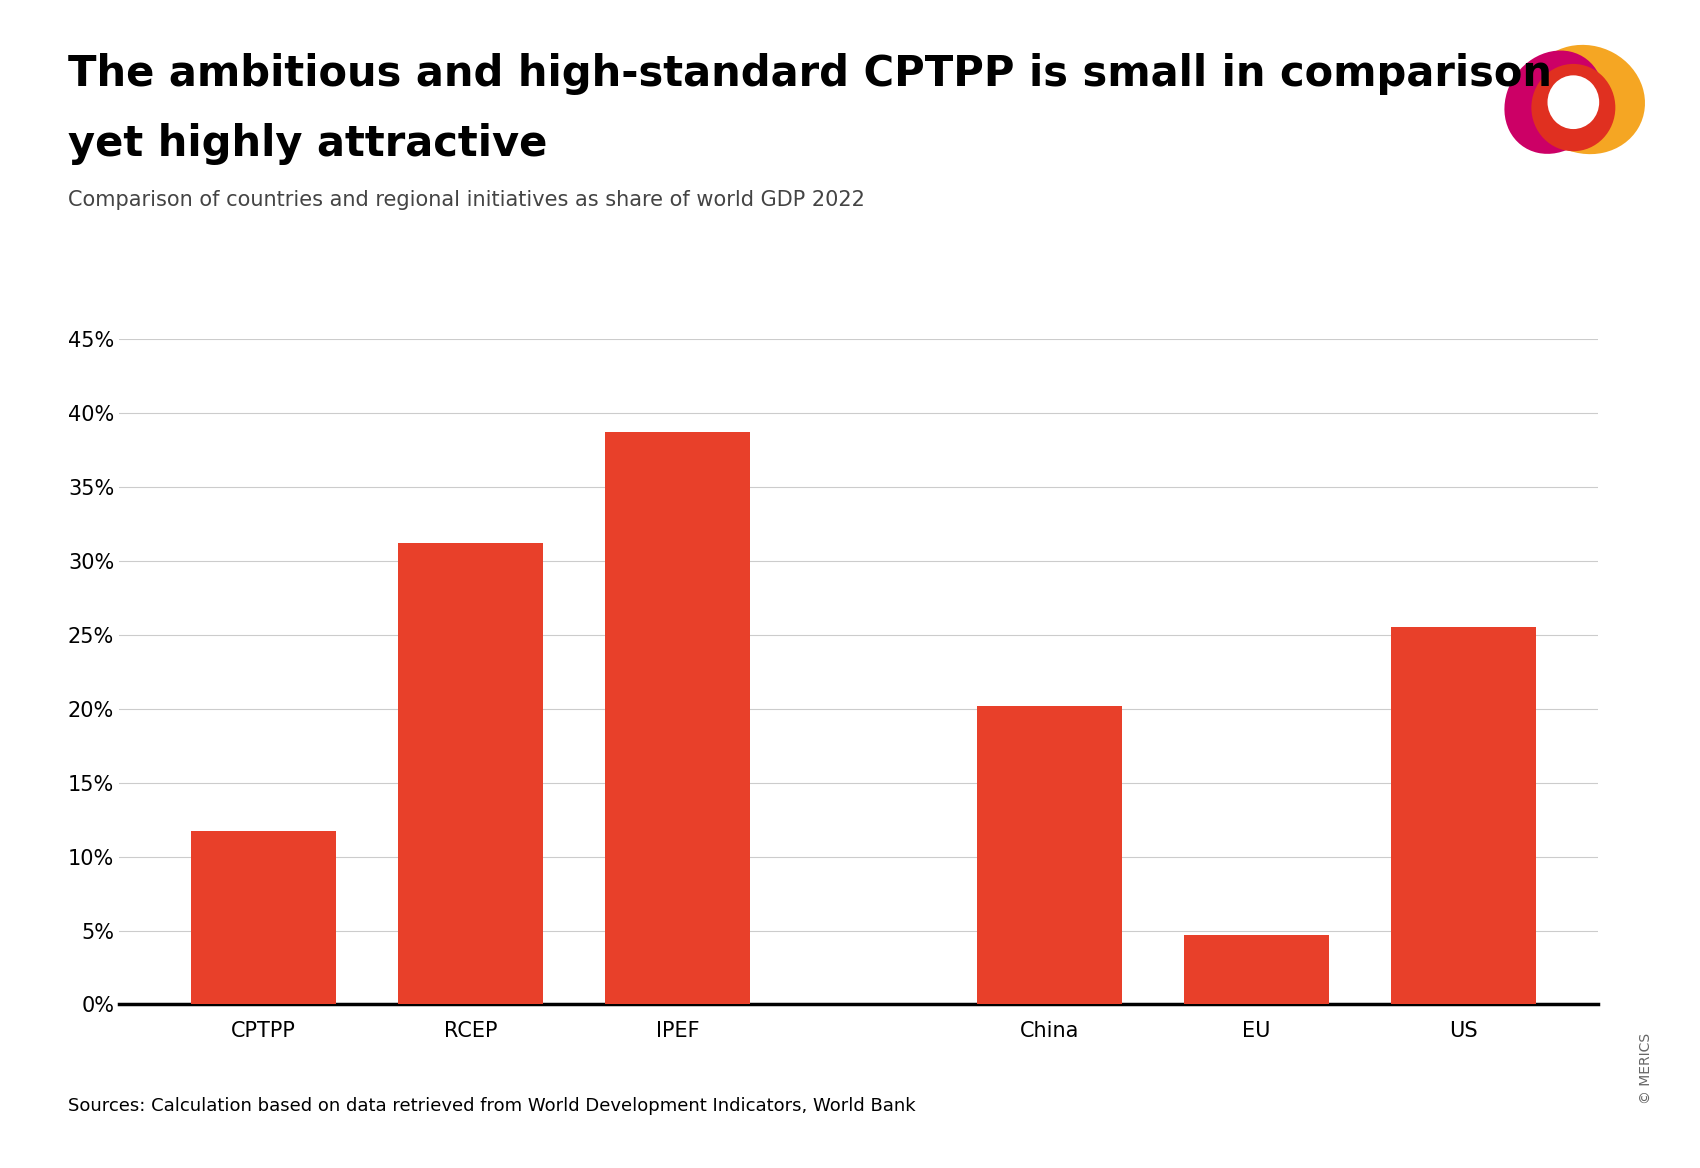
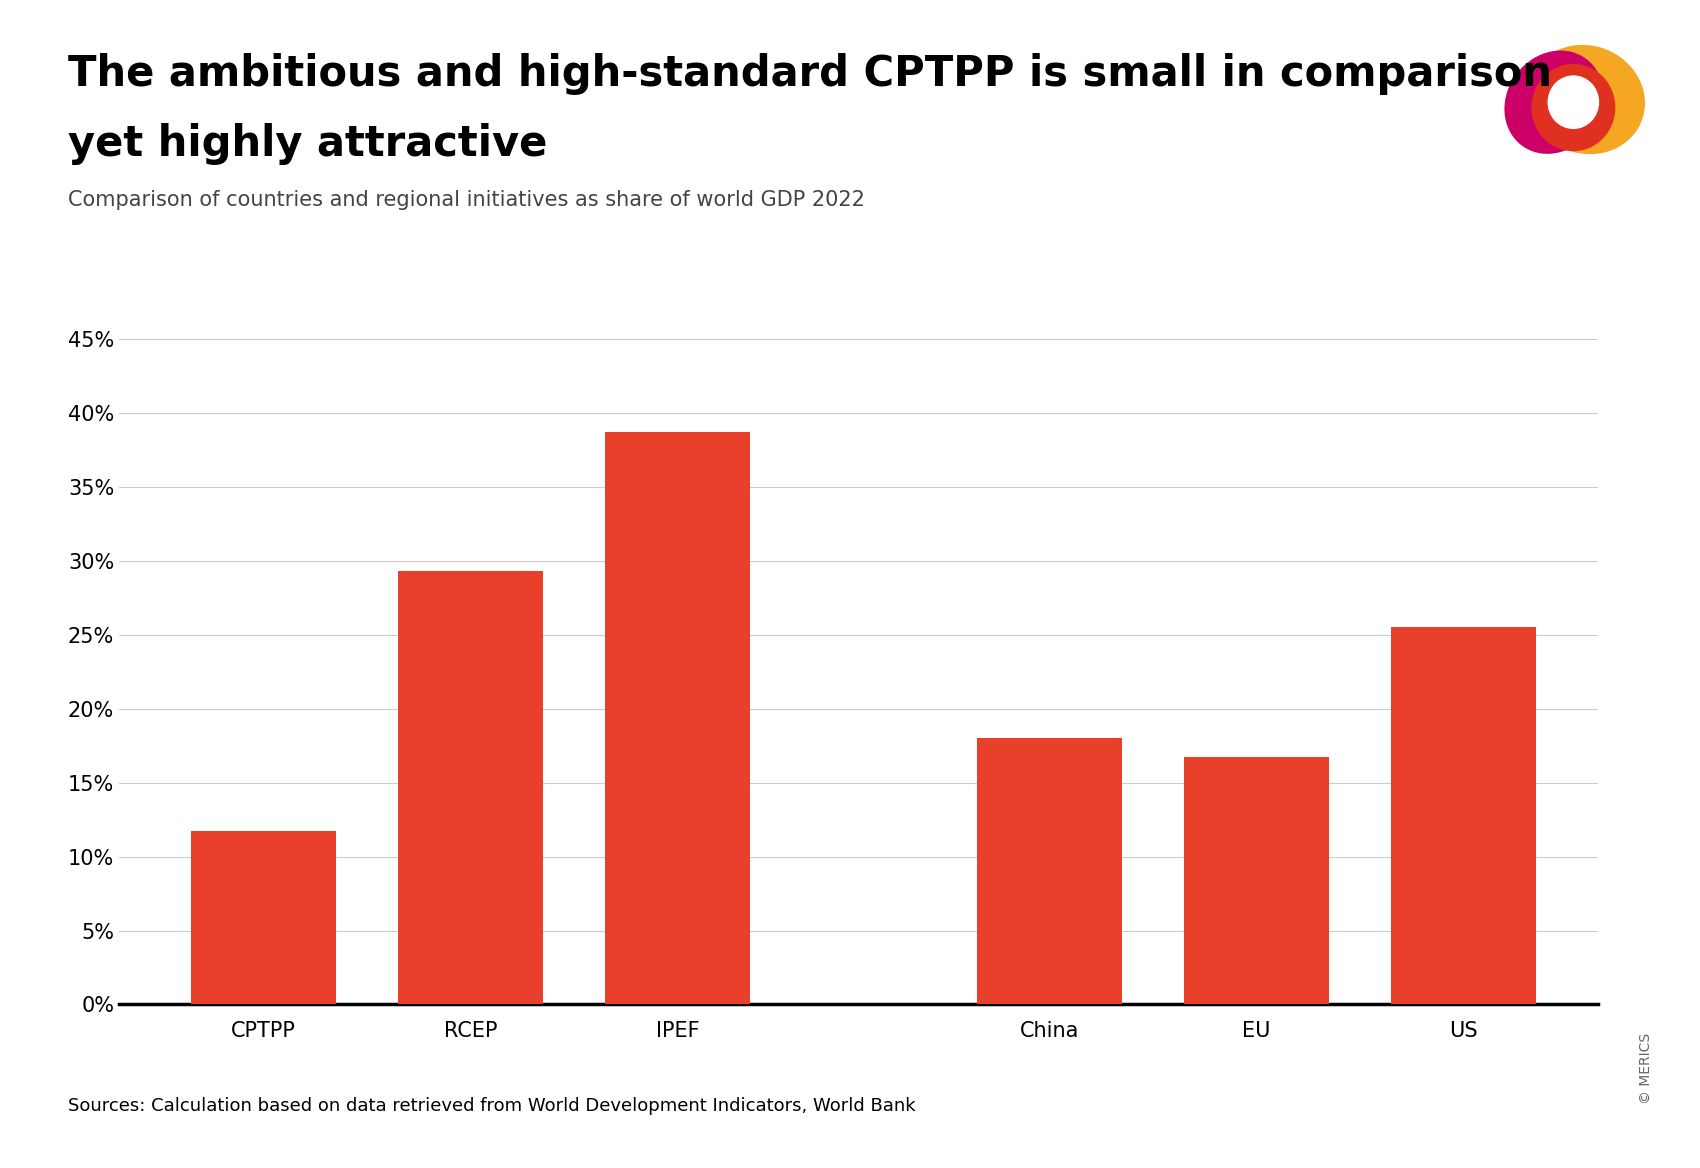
RCEP: 31.2% -> 29.3%
China: 20.2% -> 18.0%
EU: 4.7% -> 16.7%
